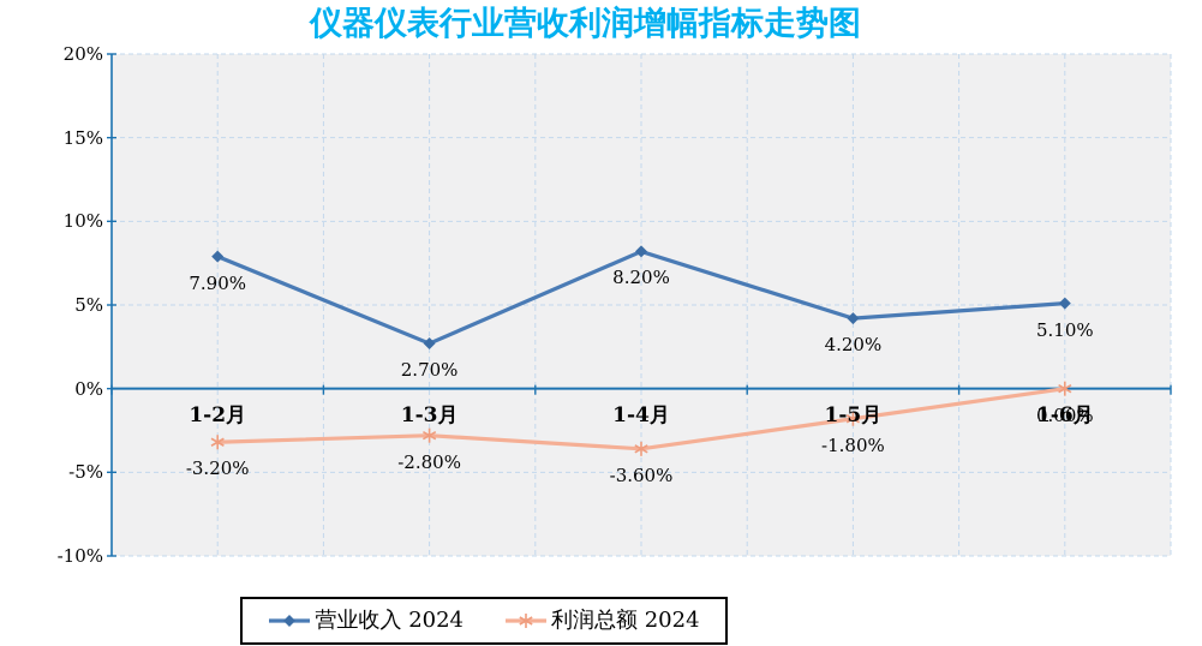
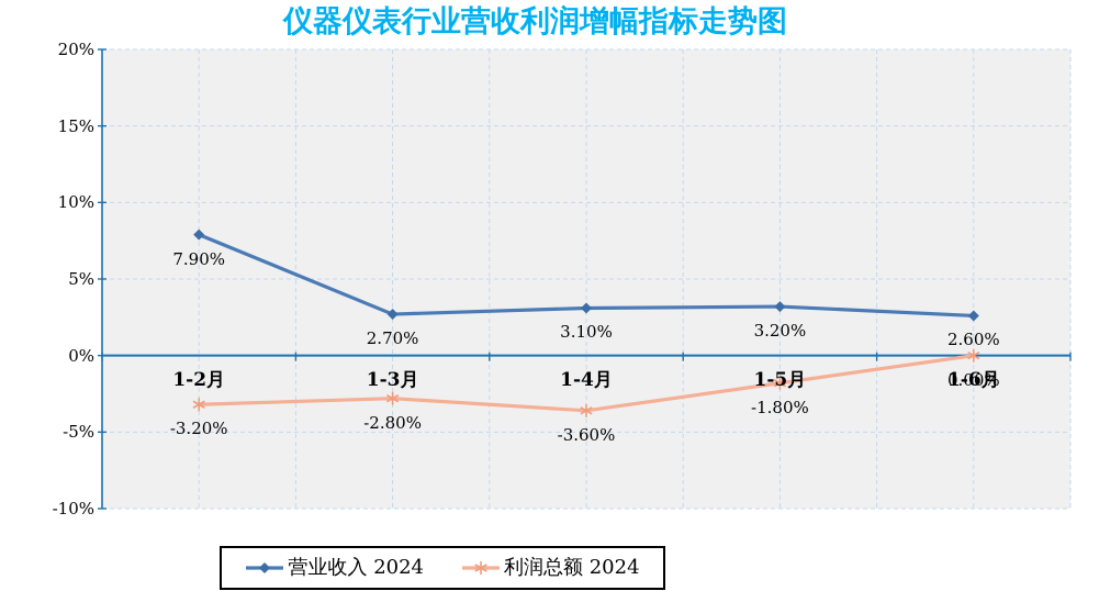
营业收入 2024/1-4月: 8.20% -> 3.10%
营业收入 2024/1-5月: 4.20% -> 3.20%
营业收入 2024/1-6月: 5.10% -> 2.60%
